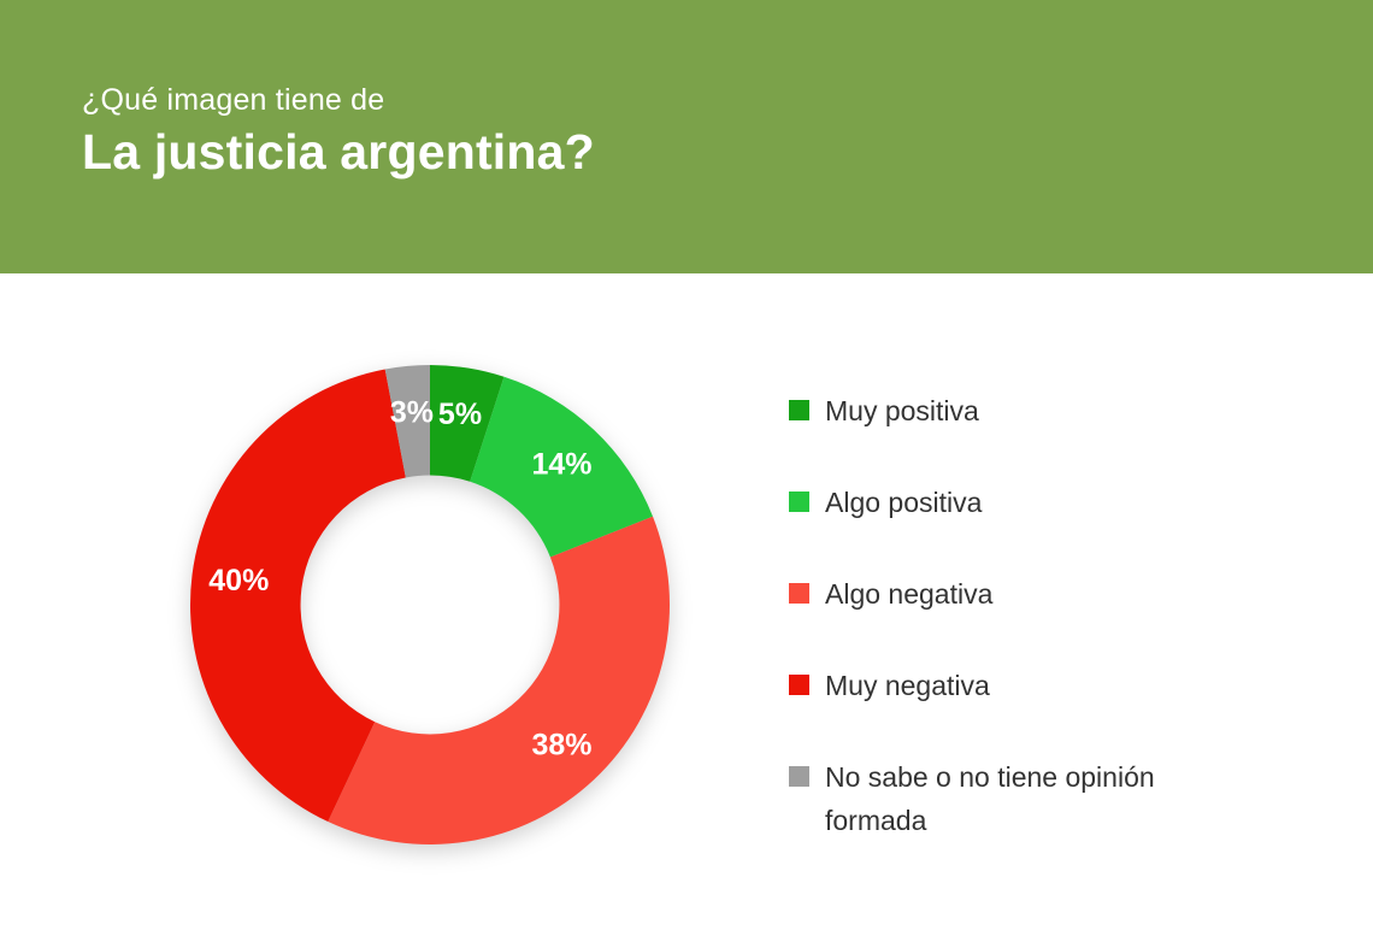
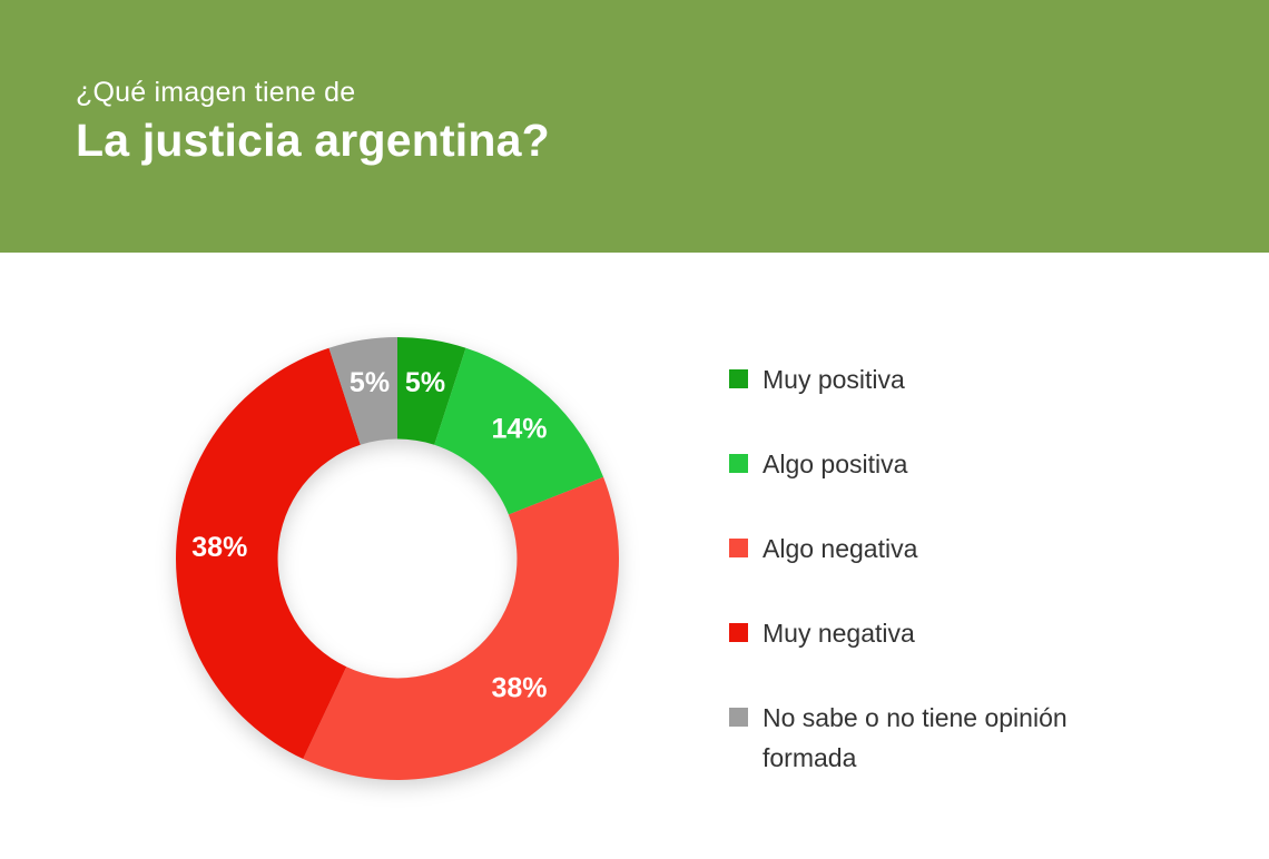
Muy negativa: 40% -> 38%
No sabe o no tiene opinión formada: 3% -> 5%
